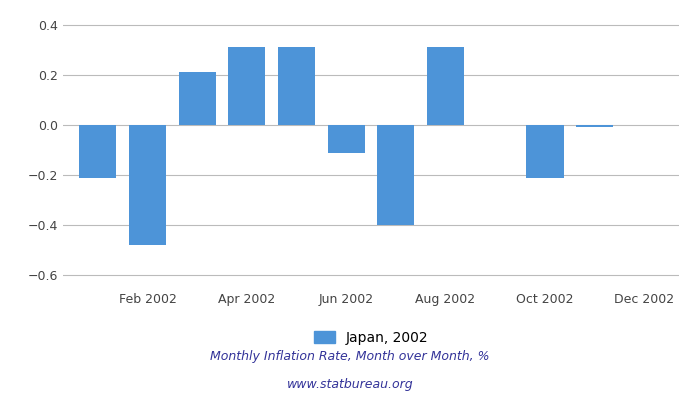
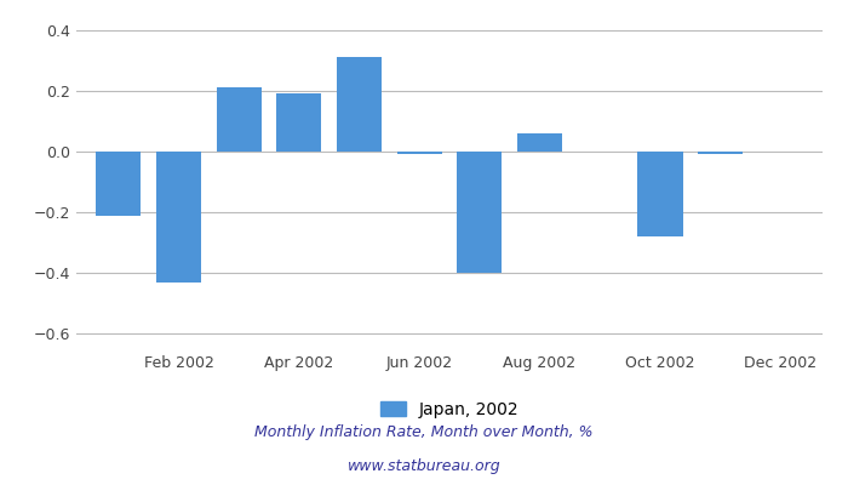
Feb 2002: -0.48 -> -0.43
Apr 2002: 0.31 -> 0.19
Jun 2002: -0.11 -> -0.01
Aug 2002: 0.31 -> 0.06
Oct 2002: -0.21 -> -0.28
